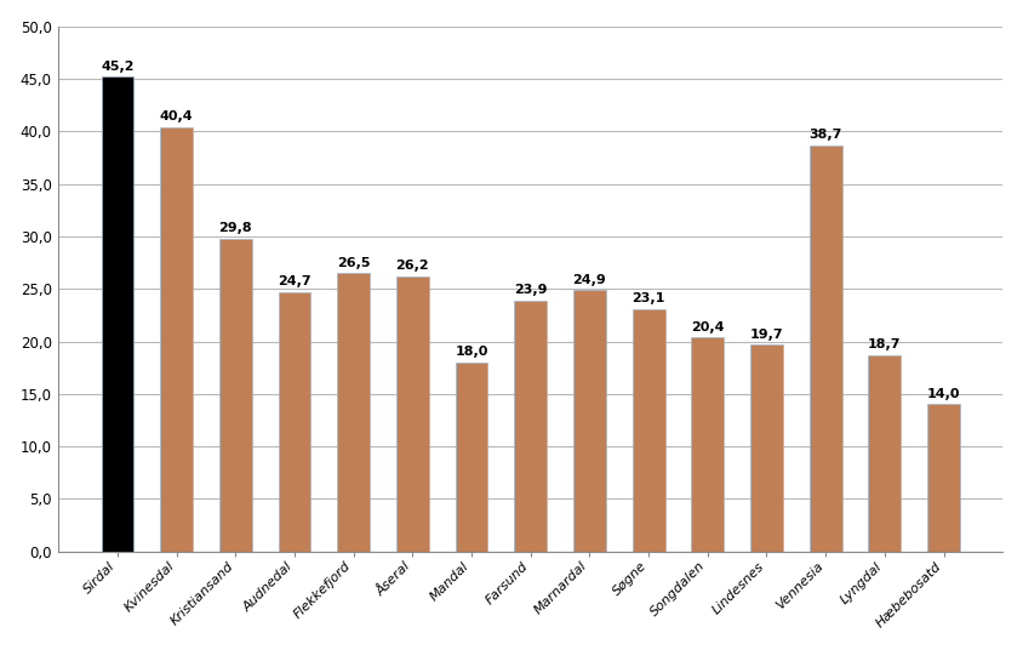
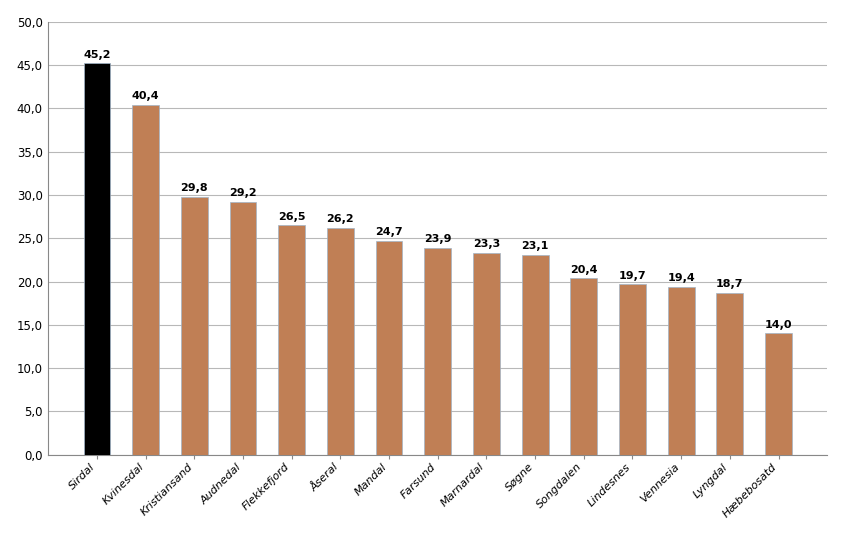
Audnedal: 24,7 -> 29,2
Mandal: 18,0 -> 24,7
Marnardal: 24,9 -> 23,3
Vennesia: 38,7 -> 19,4
